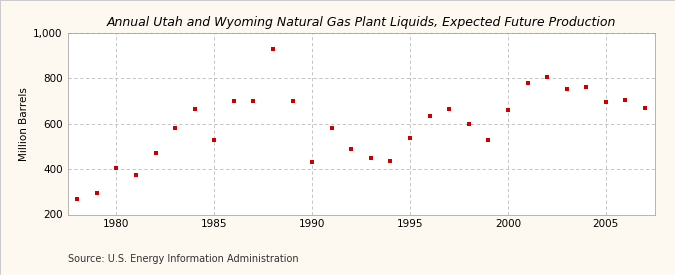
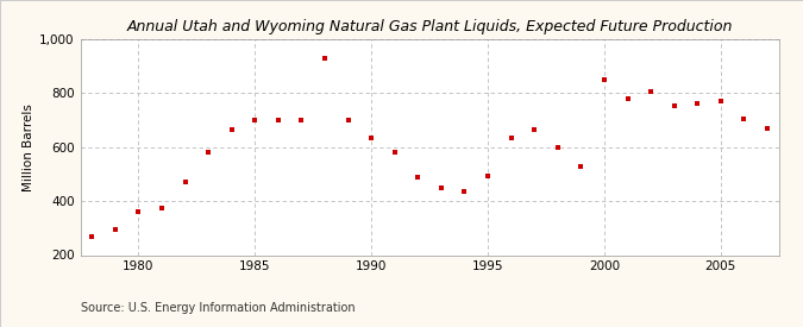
1980: 405 -> 360
1985: 530 -> 700
1990: 430 -> 635
1995: 535 -> 495
2000: 660 -> 850
2005: 695 -> 770
